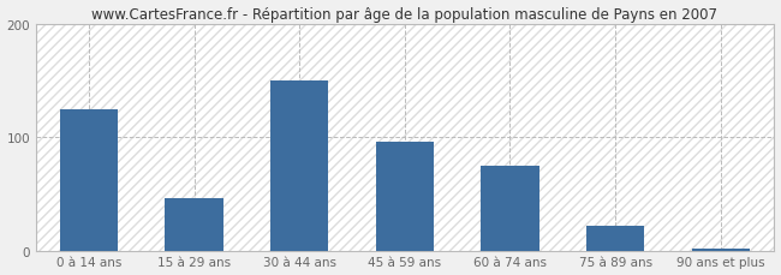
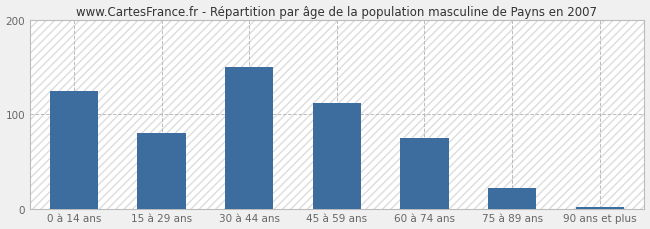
15 à 29 ans: 46 -> 80
45 à 59 ans: 96 -> 112
